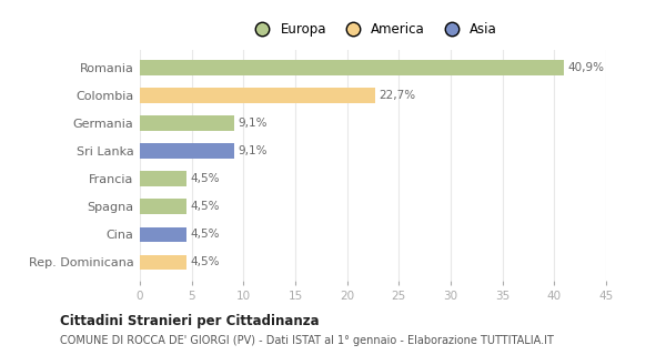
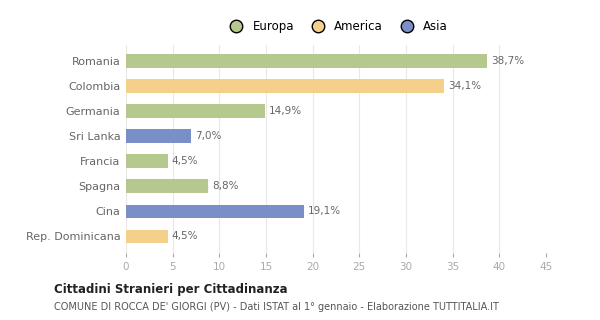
Romania: 40,9% -> 38,7%
Colombia: 22,7% -> 34,1%
Germania: 9,1% -> 14,9%
Sri Lanka: 9,1% -> 7,0%
Spagna: 4,5% -> 8,8%
Cina: 4,5% -> 19,1%
